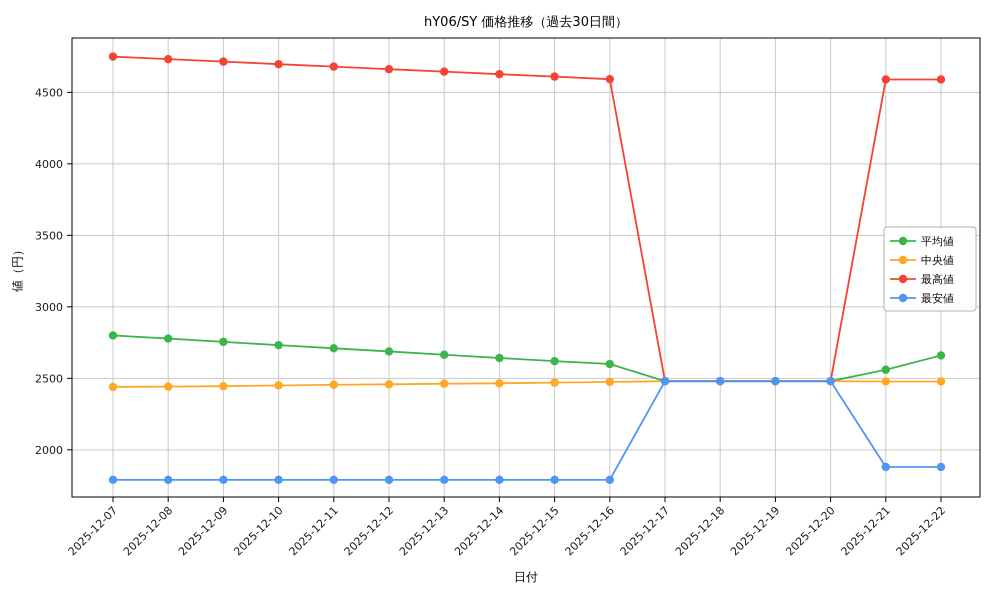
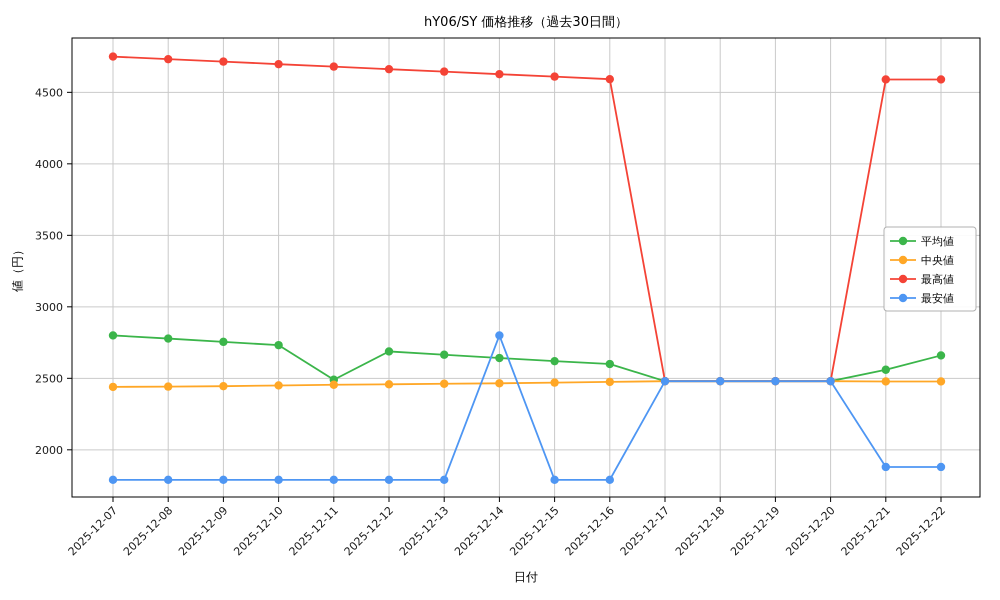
平均値/2025-12-11: 2710 -> 2490
最安値/2025-12-14: 1790 -> 2800
